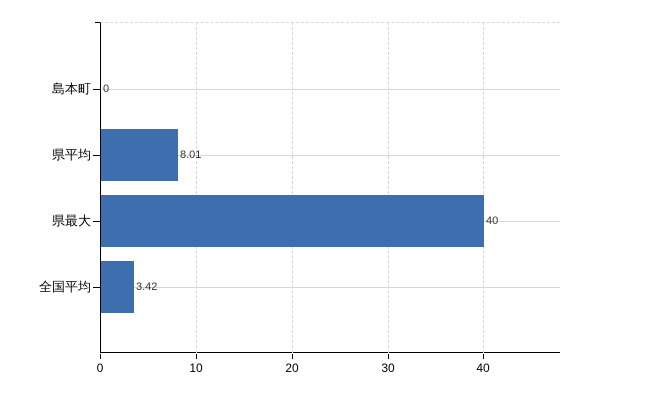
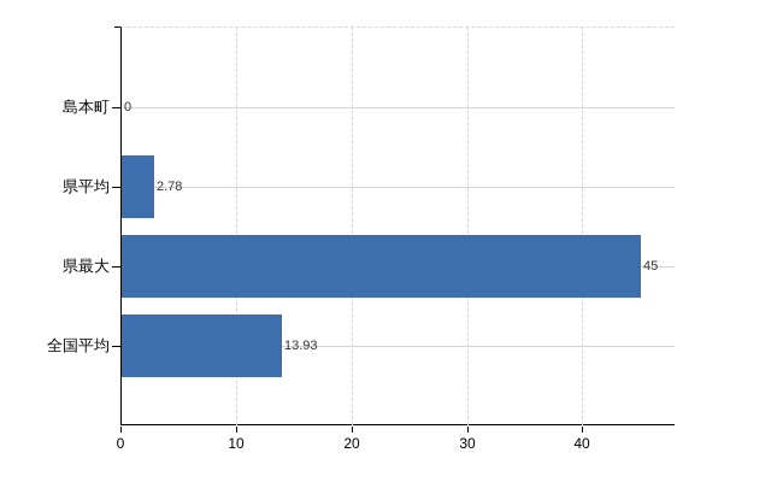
県平均: 8.01 -> 2.78
県最大: 40 -> 45
全国平均: 3.42 -> 13.93
